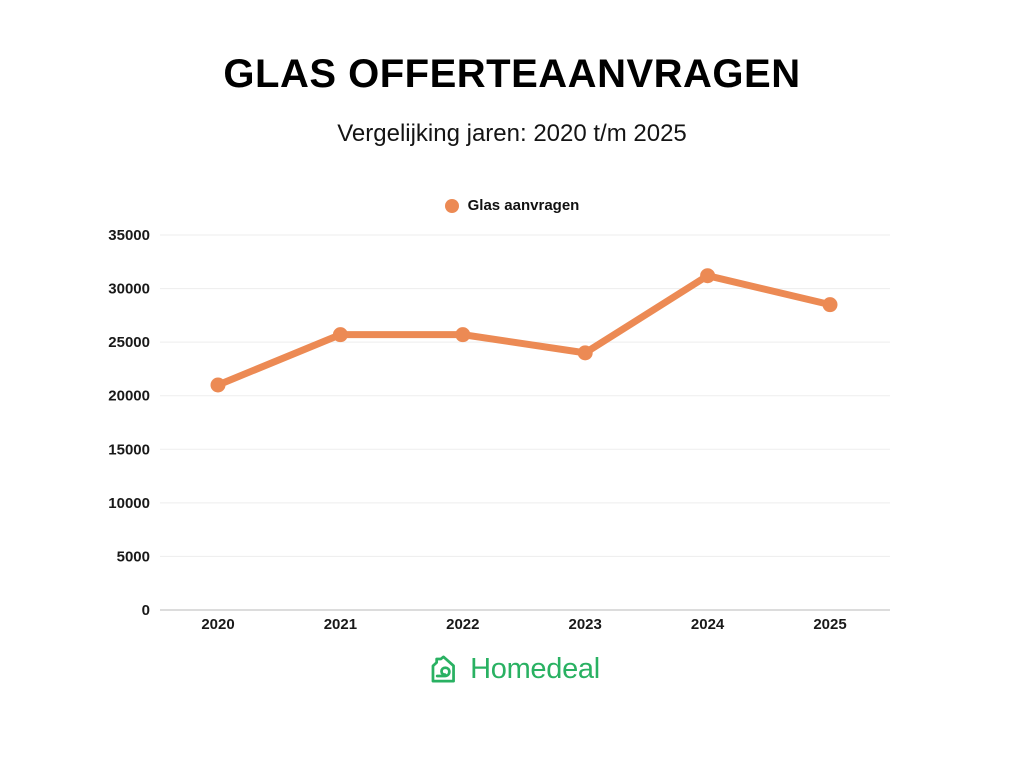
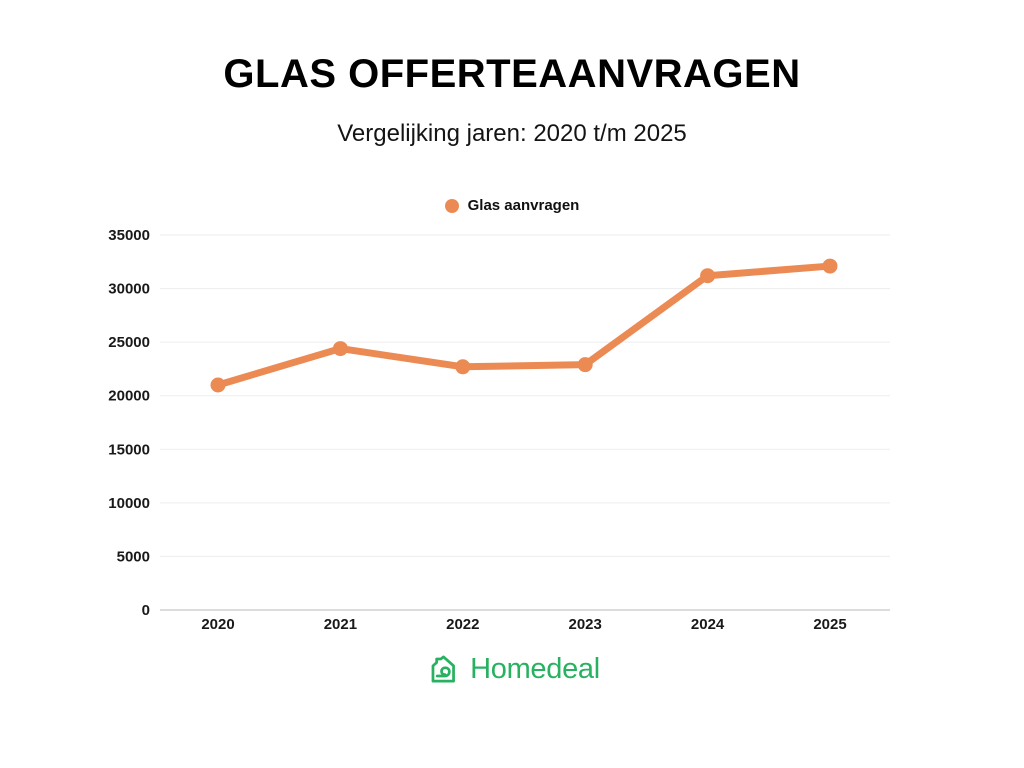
2021: 25700 -> 24400
2022: 25700 -> 22700
2023: 24000 -> 22900
2025: 28500 -> 32100
